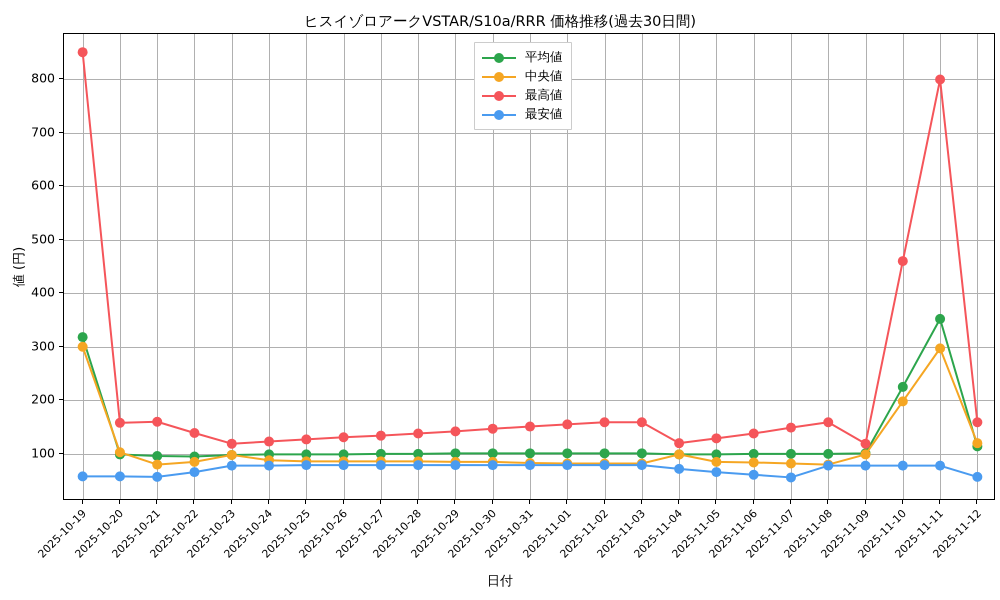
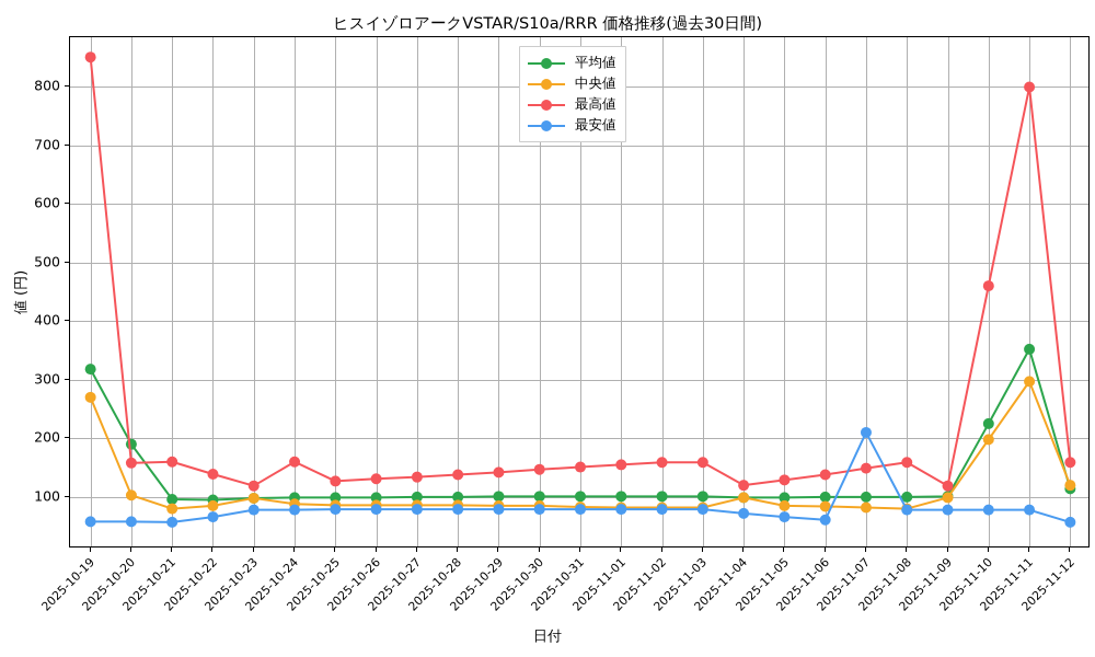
中央値/2025-10-19: 300 -> 270
平均値/2025-10-20: 100 -> 190
最高値/2025-10-24: 120 -> 160
最安値/2025-11-07: 60 -> 210
